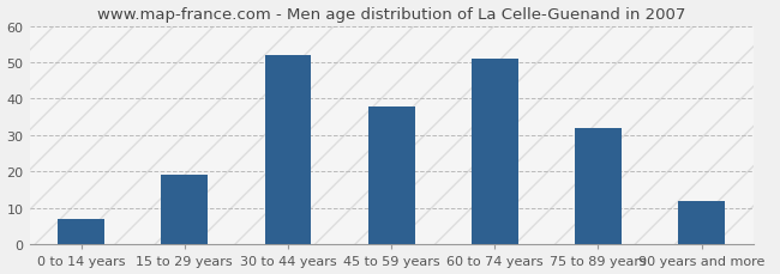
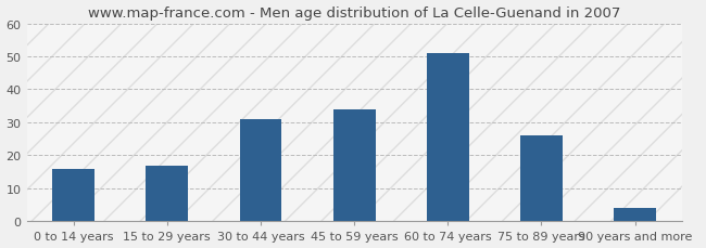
0 to 14 years: 7 -> 16
15 to 29 years: 19 -> 17
30 to 44 years: 52 -> 31
45 to 59 years: 38 -> 34
75 to 89 years: 32 -> 26
90 years and more: 12 -> 4
